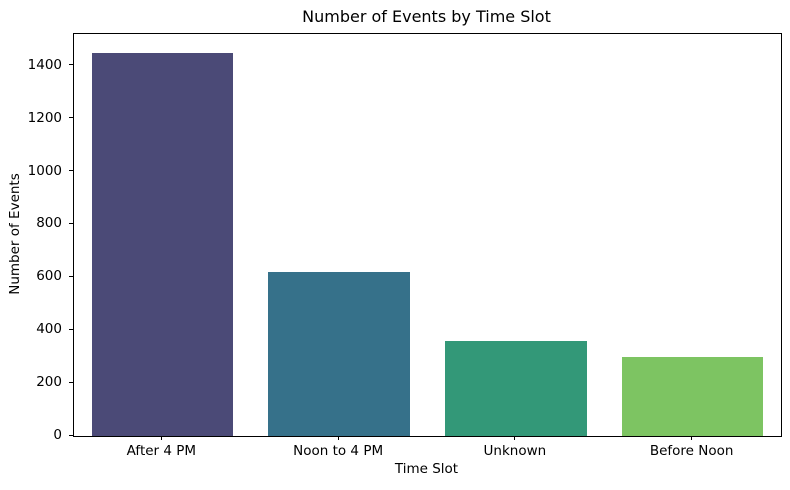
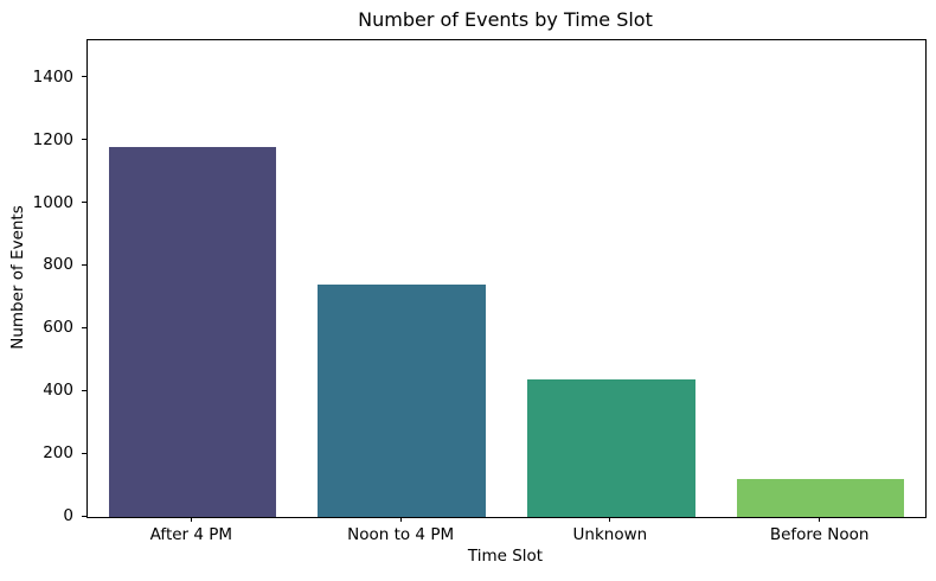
After 4 PM: 1450 -> 1180
Noon to 4 PM: 620 -> 740
Unknown: 360 -> 440
Before Noon: 300 -> 120
